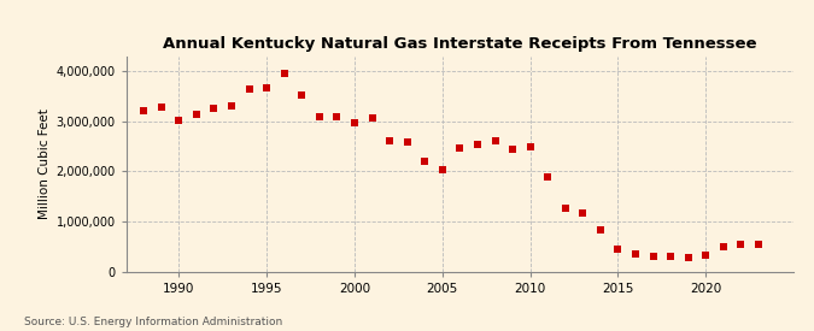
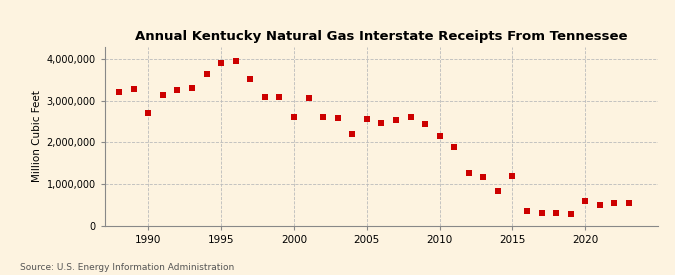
1990: 3,030,000 -> 2,700,000
1995: 3,660,000 -> 3,900,000
2000: 2,960,000 -> 2,600,000
2005: 2,030,000 -> 2,550,000
2010: 2,490,000 -> 2,150,000
2015: 450,000 -> 1,200,000
2020: 320,000 -> 600,000
